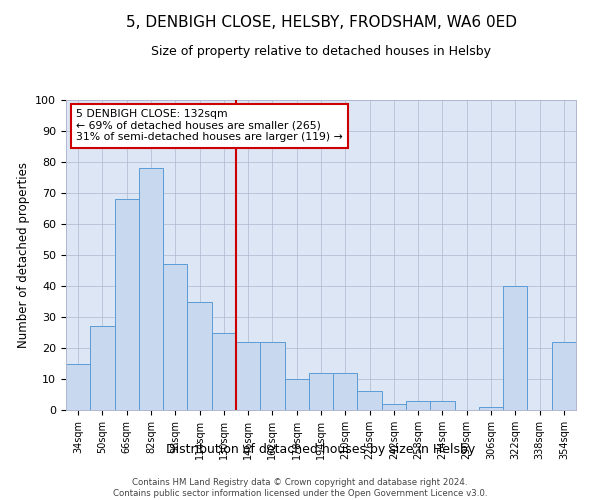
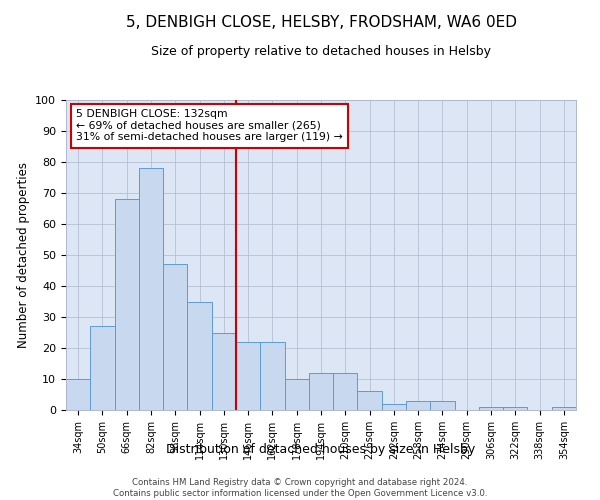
34sqm: 15 -> 10
322sqm: 40 -> 1
354sqm: 22 -> 1
